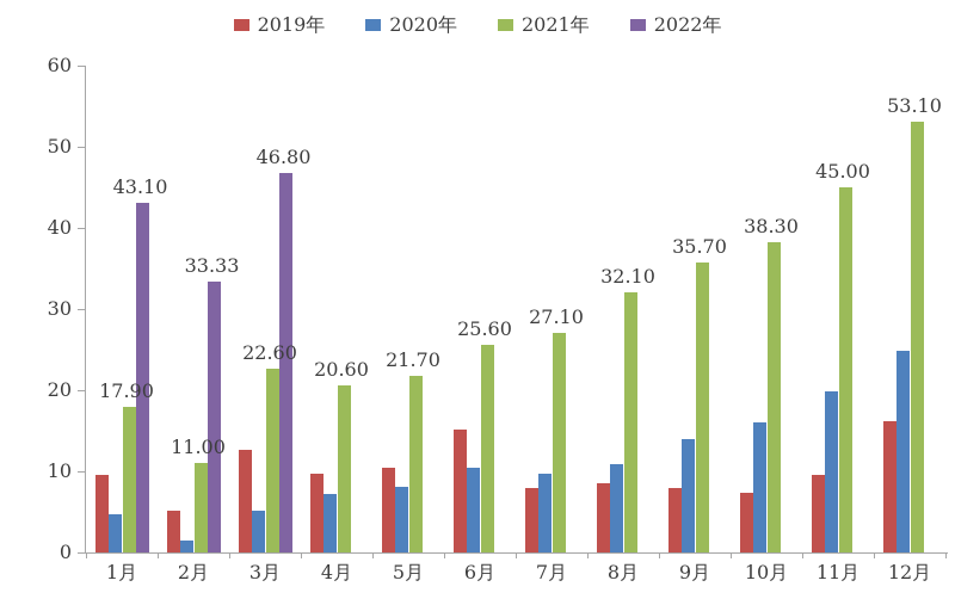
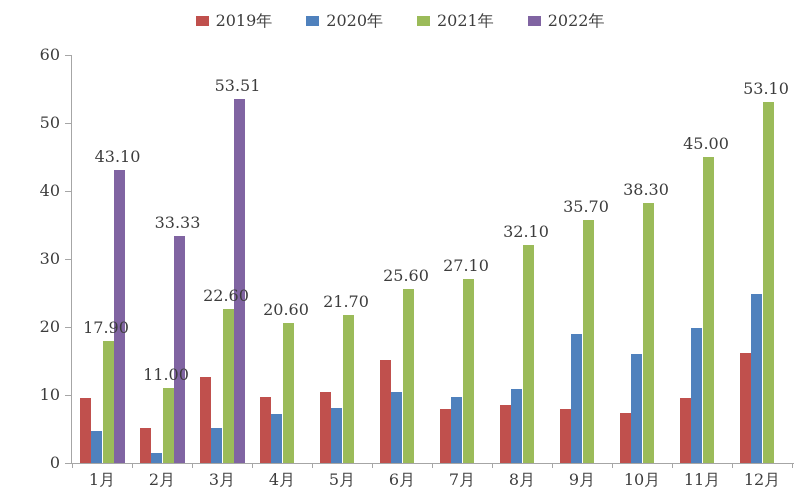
2022年/3月: 46.80 -> 53.51
2020年/9月: 14 -> 19
